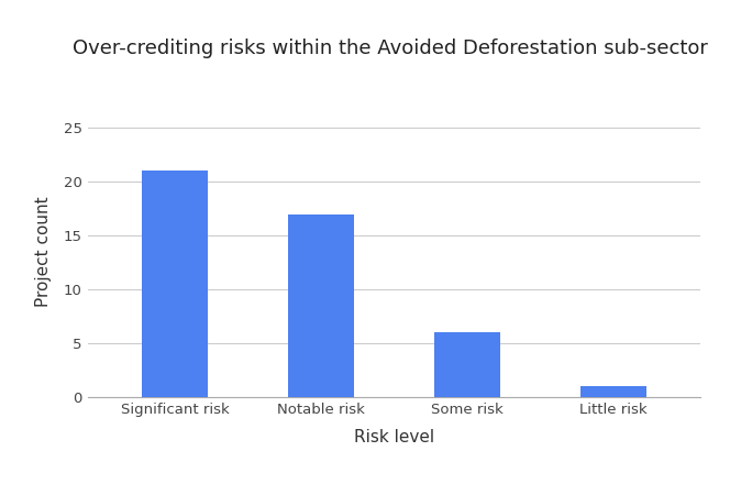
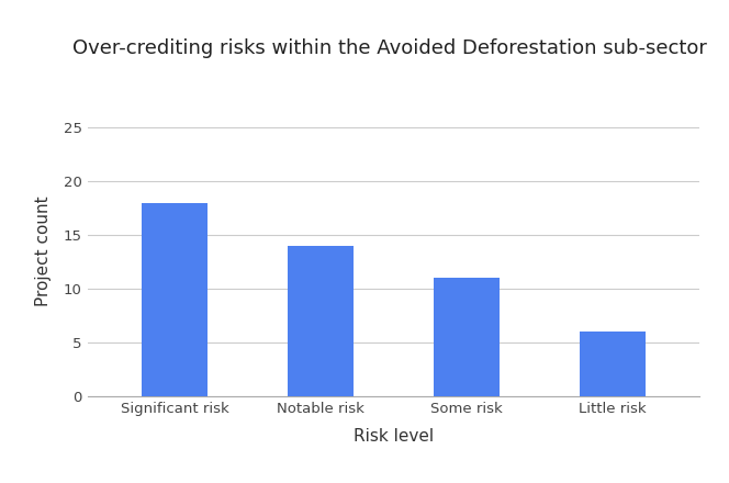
Significant risk: 21 -> 18
Notable risk: 17 -> 14
Some risk: 6 -> 11
Little risk: 1 -> 6
